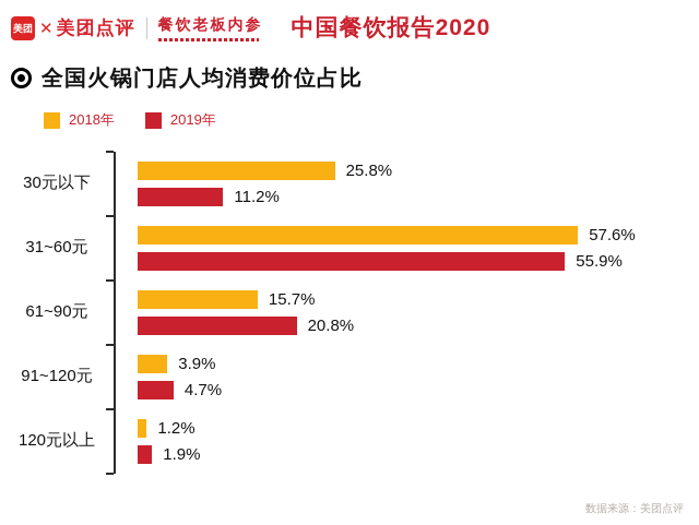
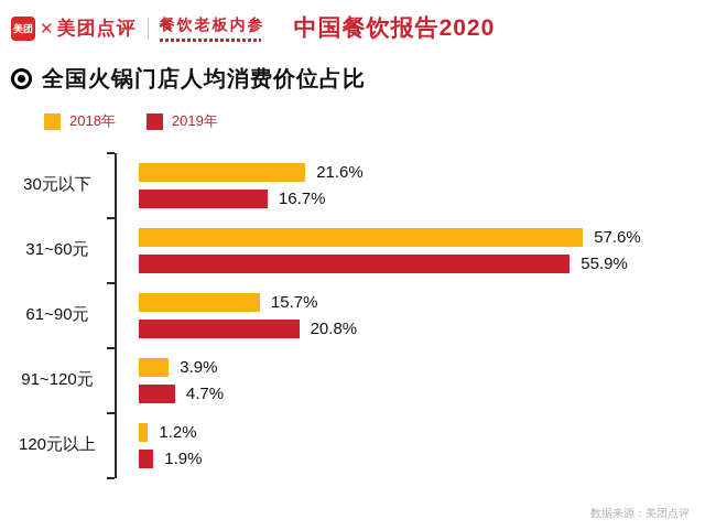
2018年/30元以下: 25.8% -> 21.6%
2019年/30元以下: 11.2% -> 16.7%
